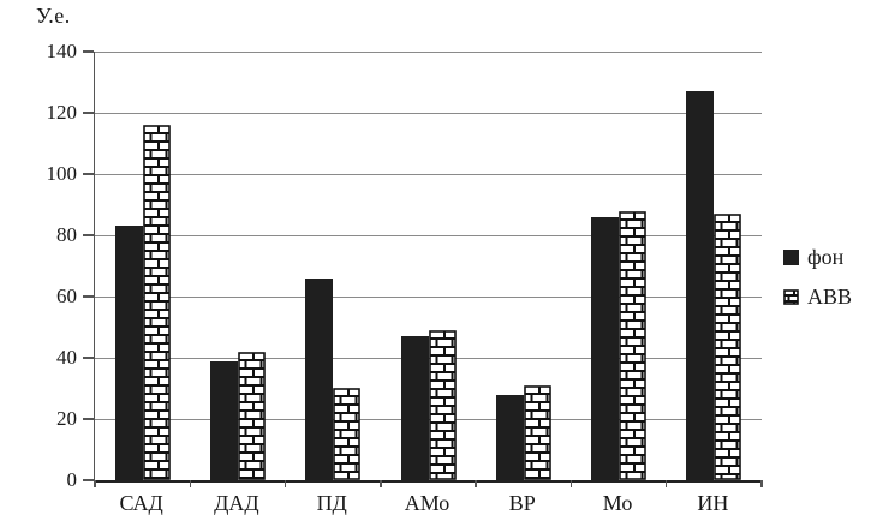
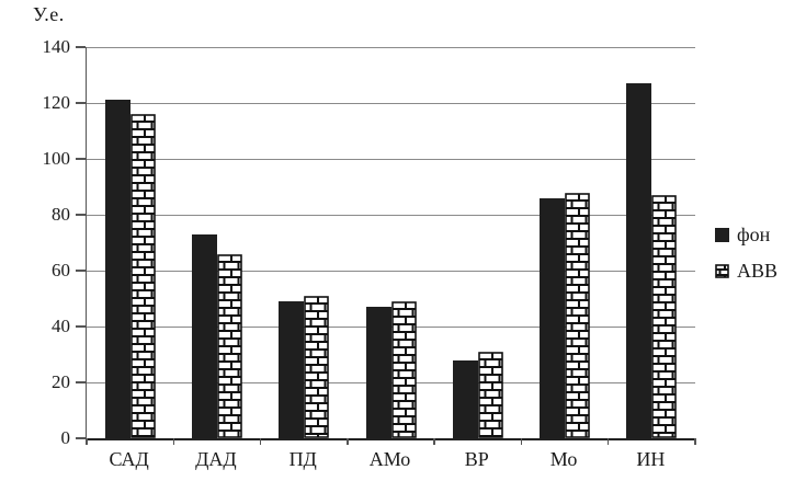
фон/САД: 83 -> 121
фон/ДАД: 39 -> 73
АВВ/ДАД: 42 -> 66
фон/ПД: 66 -> 49
АВВ/ПД: 30 -> 51
